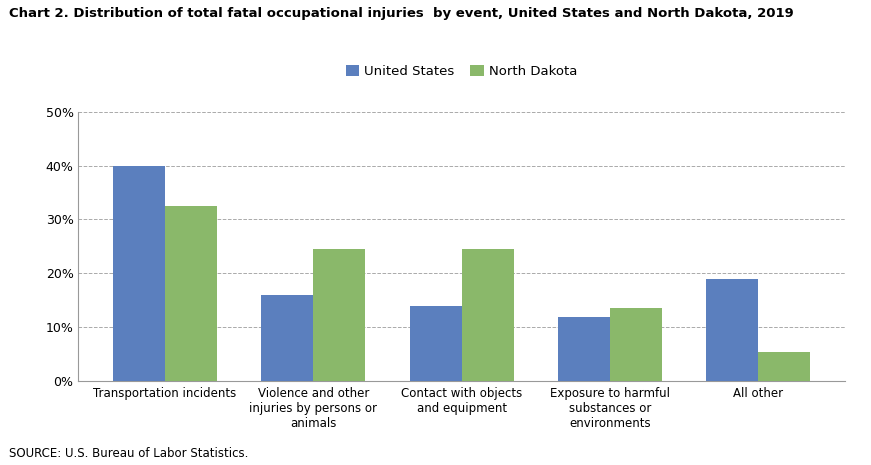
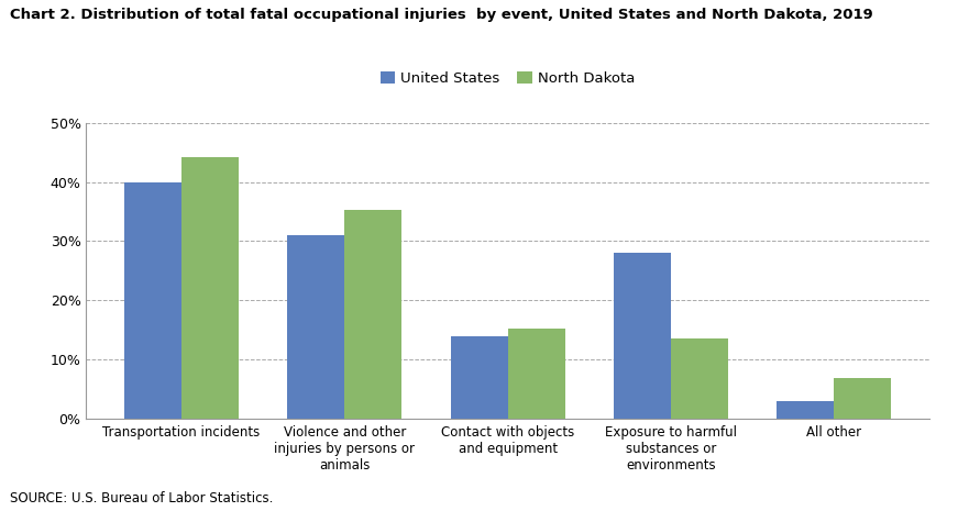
North Dakota/Transportation incidents: 32.5% -> 44.2%
United States/Violence and other injuries by persons or animals: 16% -> 31%
North Dakota/Violence and other injuries by persons or animals: 24.5% -> 35.2%
North Dakota/Contact with objects and equipment: 24.5% -> 15.2%
United States/Exposure to harmful substances or environments: 12% -> 28%
United States/All other: 19% -> 3%
North Dakota/All other: 5.5% -> 7.0%
